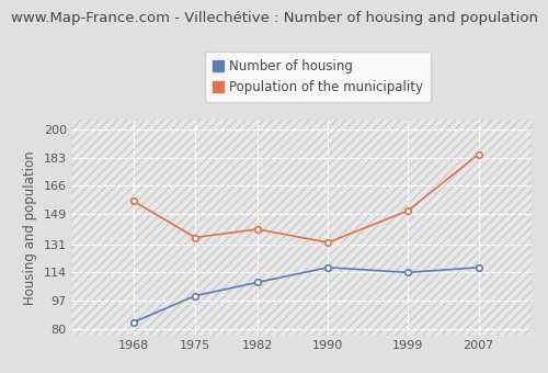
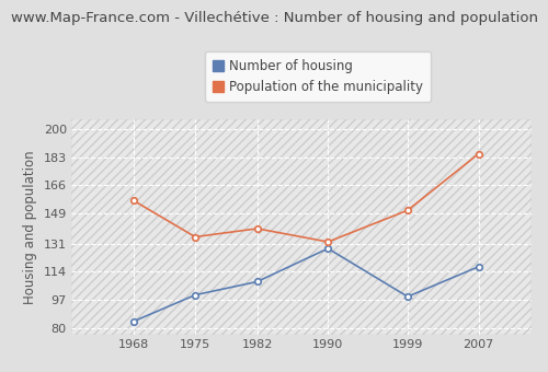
Number of housing/1990: 117 -> 128
Number of housing/1999: 114 -> 99
